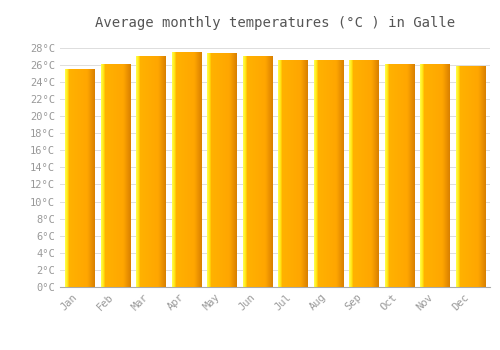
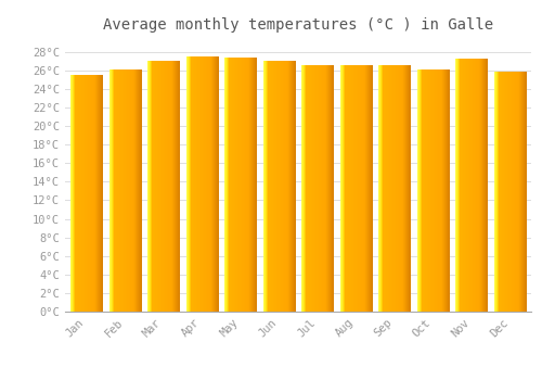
Nov: 26.0°C -> 27.2°C
